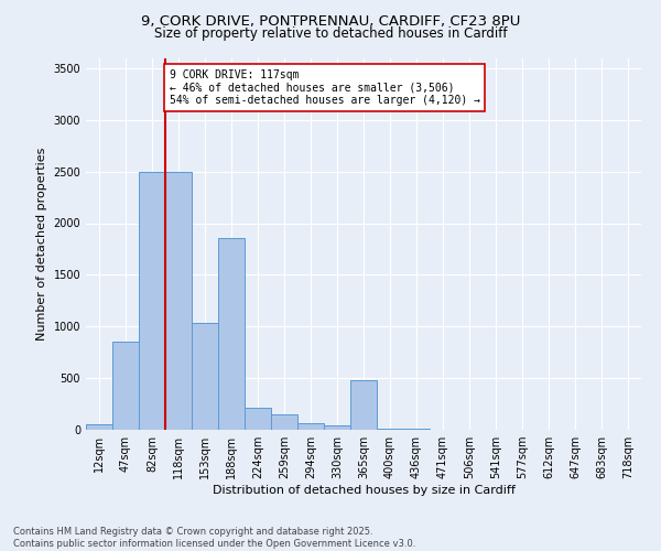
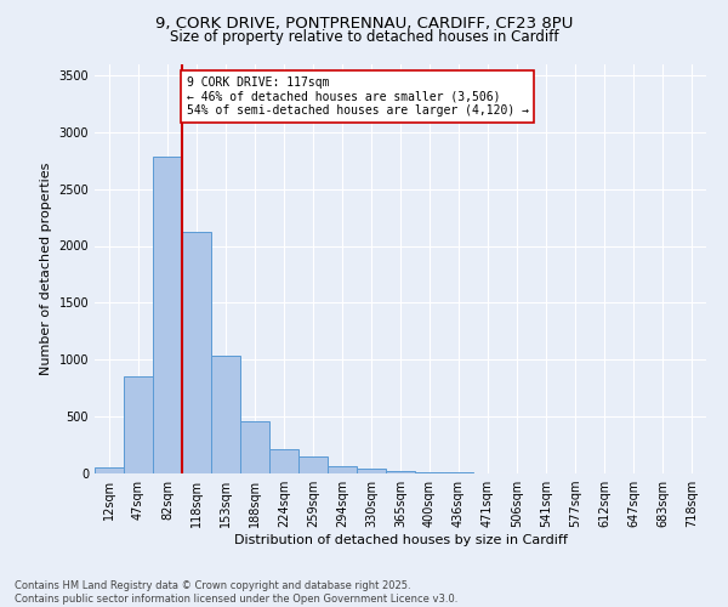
82sqm: 2500 -> 2780
118sqm: 2500 -> 2120
188sqm: 1860 -> 460
365sqm: 480 -> 20
